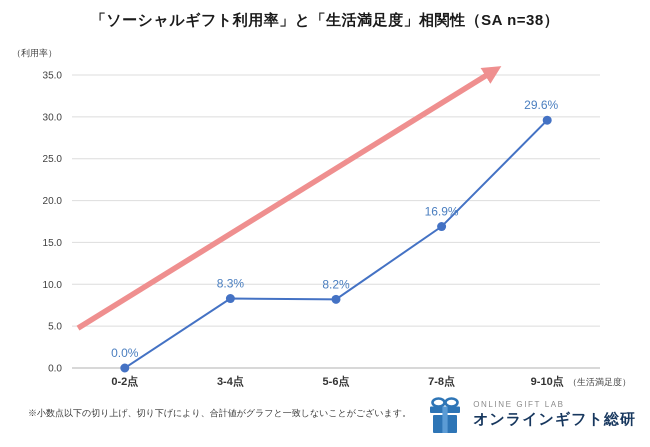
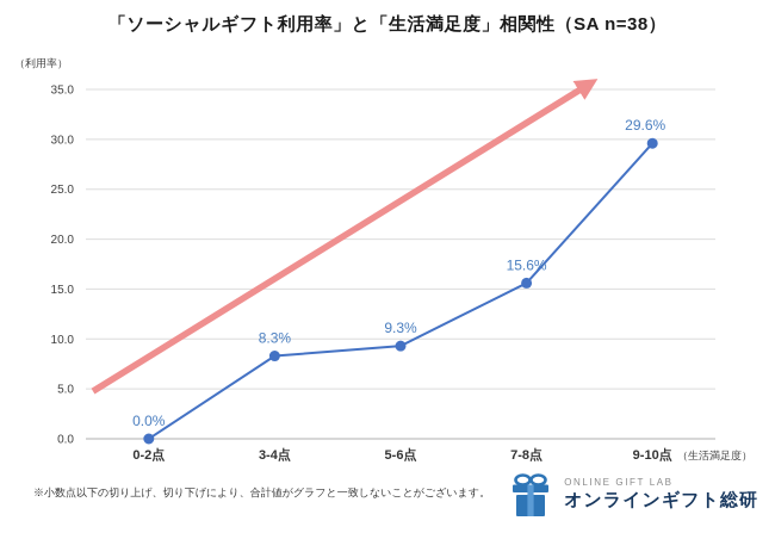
5-6点: 8.2% -> 9.3%
7-8点: 16.9% -> 15.6%
